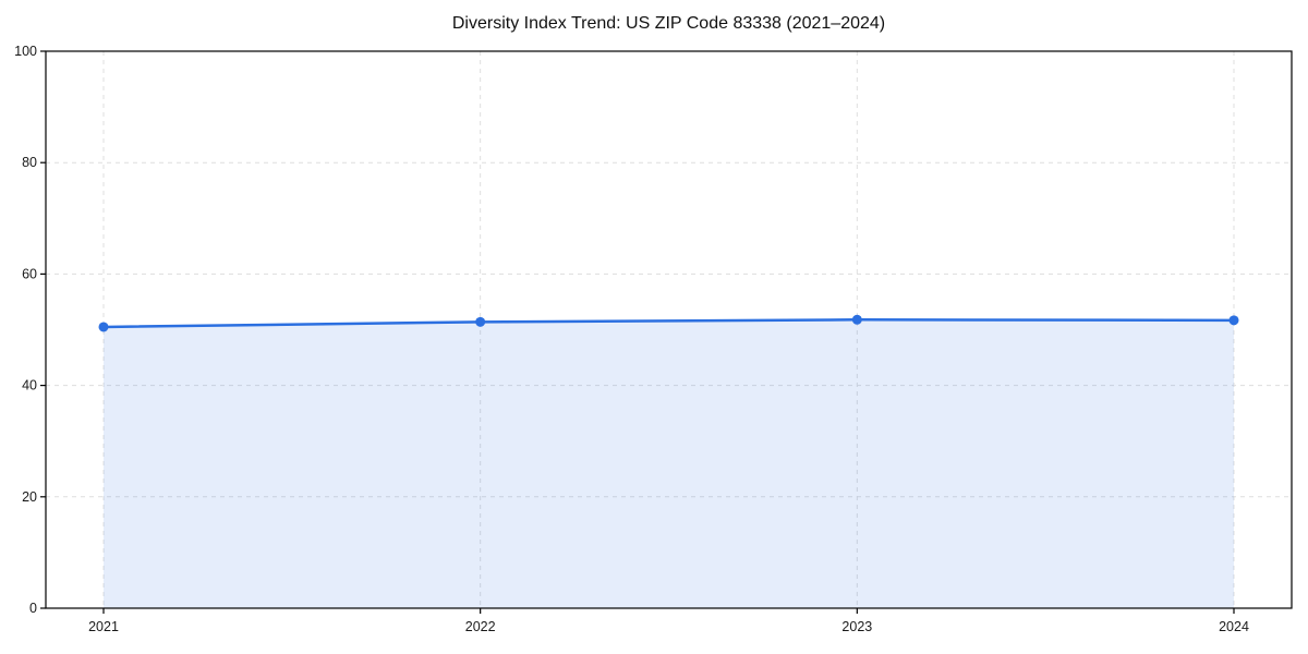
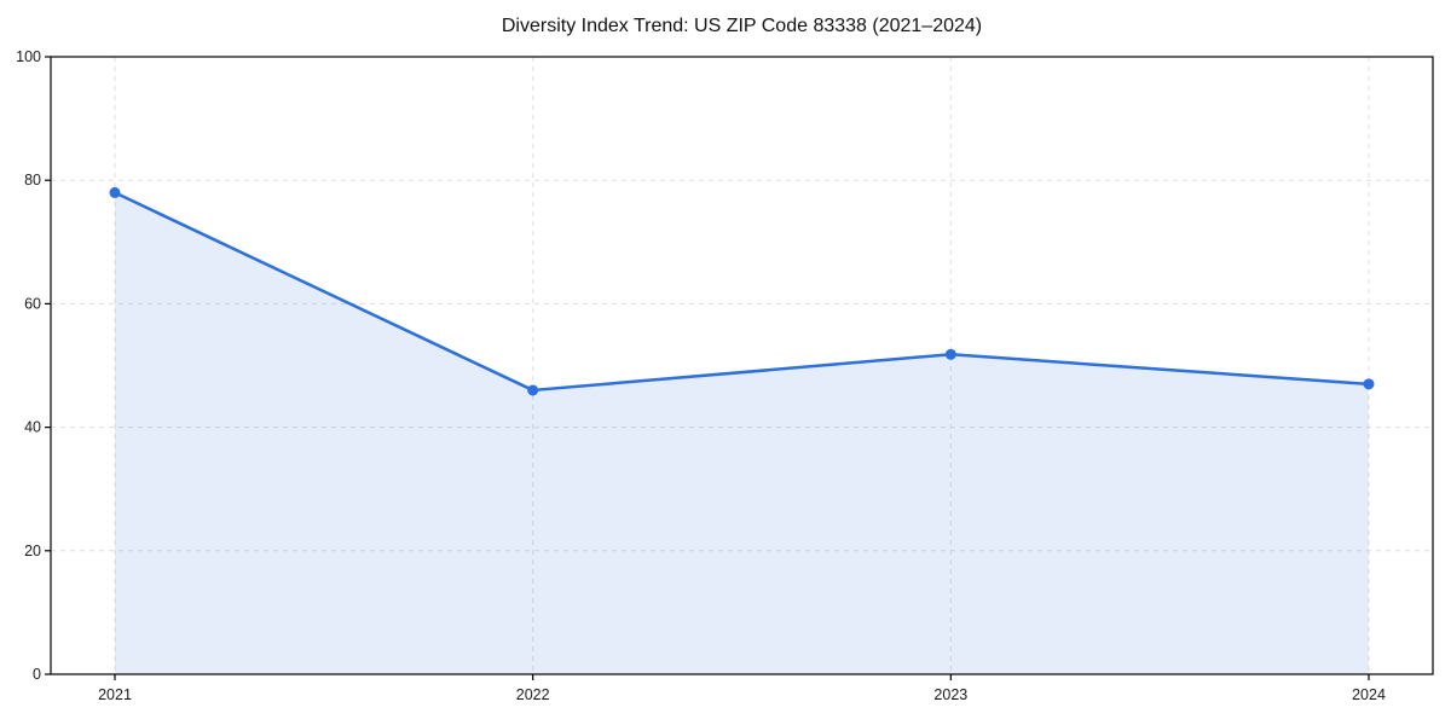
2021: 50 -> 78
2022: 51 -> 46
2024: 52 -> 47
